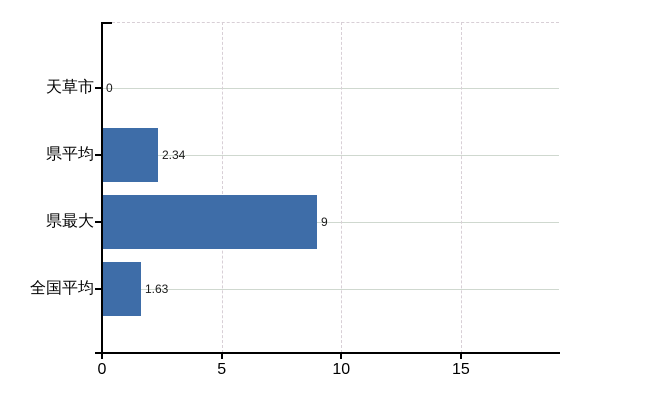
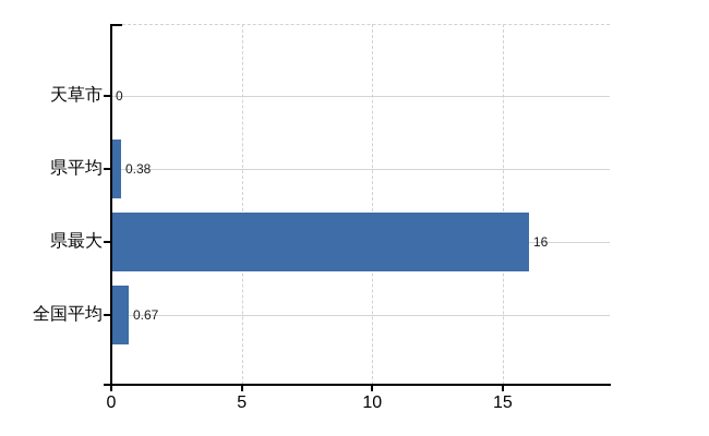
県平均: 2.34 -> 0.38
県最大: 9 -> 16
全国平均: 1.63 -> 0.67
